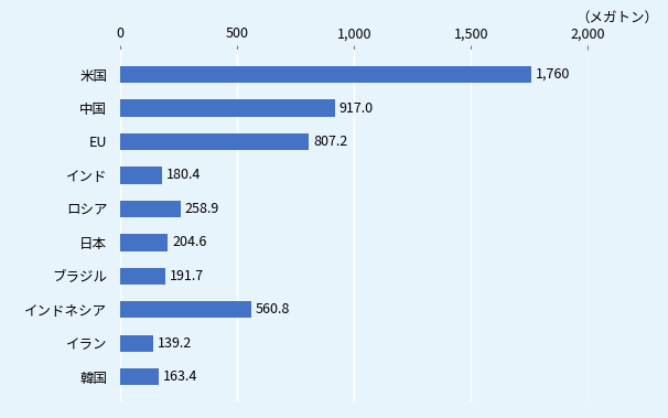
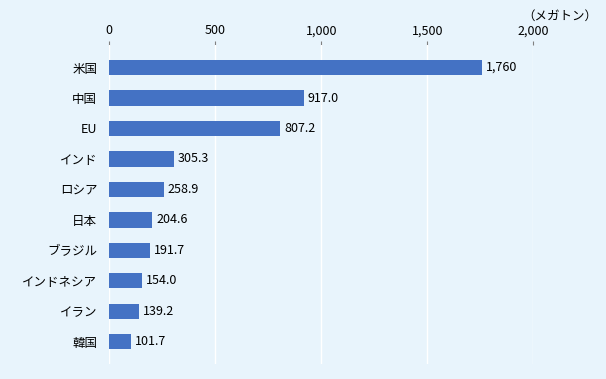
インド: 180.4 -> 305.3
インドネシア: 560.8 -> 154.0
韓国: 163.4 -> 101.7
